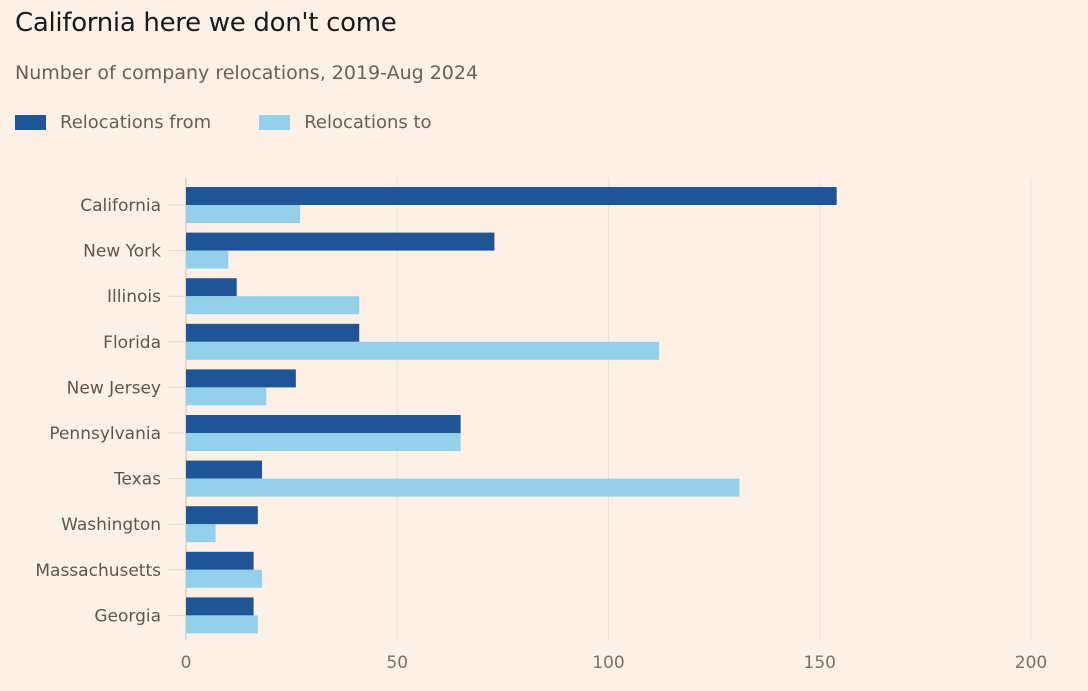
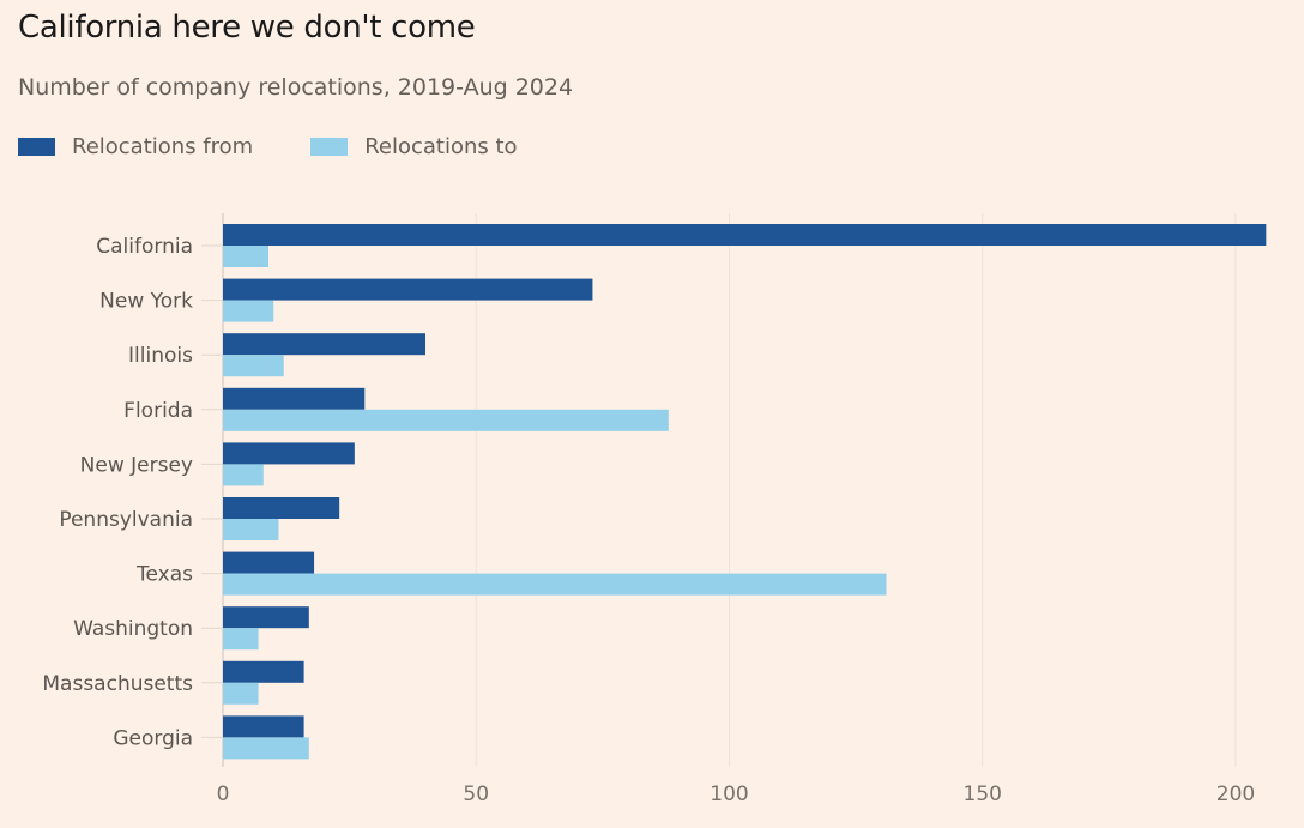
Relocations from/California: 154 -> 206
Relocations to/California: 27 -> 9
Relocations from/Illinois: 12 -> 40
Relocations to/Illinois: 41 -> 12
Relocations from/Florida: 41 -> 28
Relocations to/Florida: 112 -> 88
Relocations to/New Jersey: 19 -> 8
Relocations from/Pennsylvania: 65 -> 23
Relocations to/Pennsylvania: 65 -> 11
Relocations to/Massachusetts: 18 -> 7
